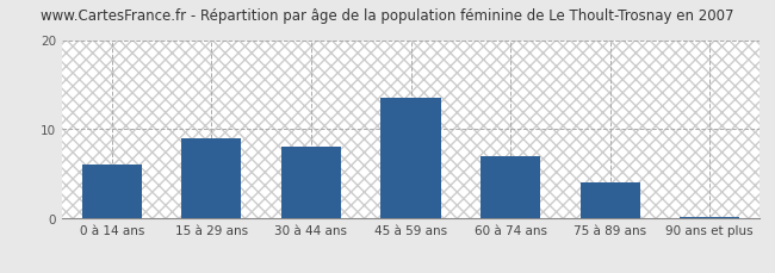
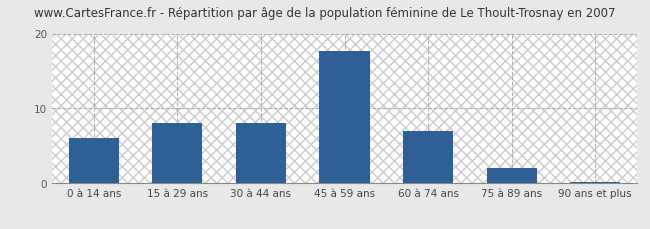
15 à 29 ans: 9.0 -> 8.0
45 à 59 ans: 13.5 -> 17.6
75 à 89 ans: 4.0 -> 2.0
